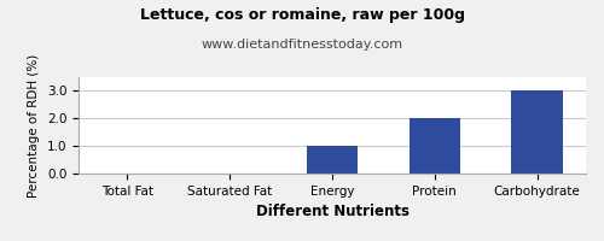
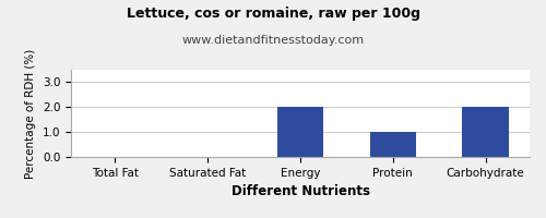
Energy: 1 -> 2
Protein: 2 -> 1
Carbohydrate: 3 -> 2
